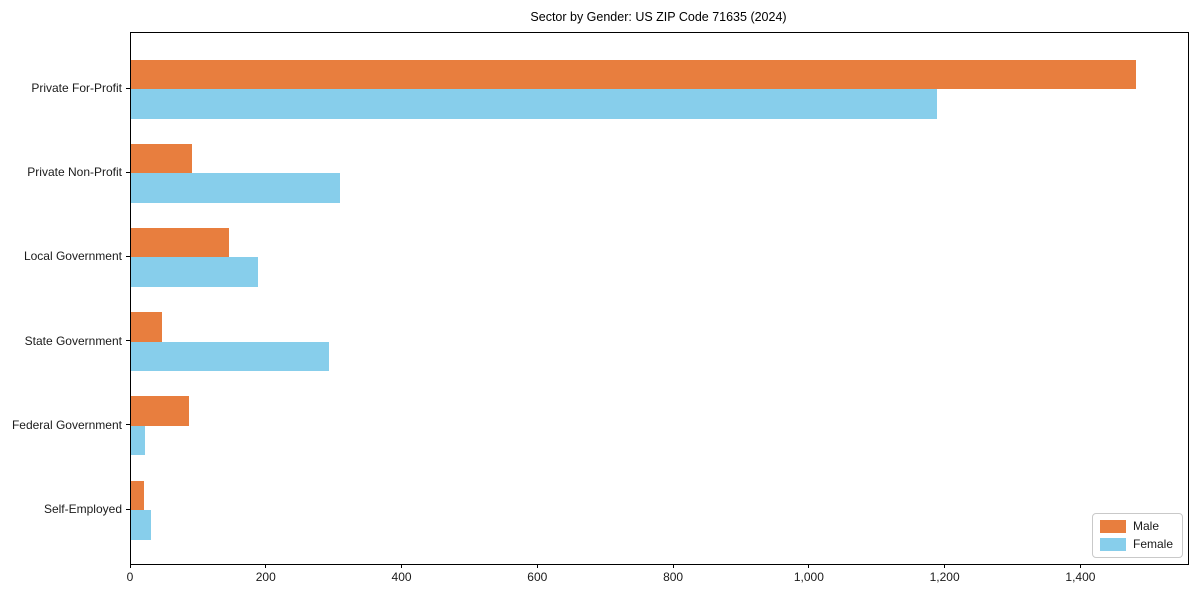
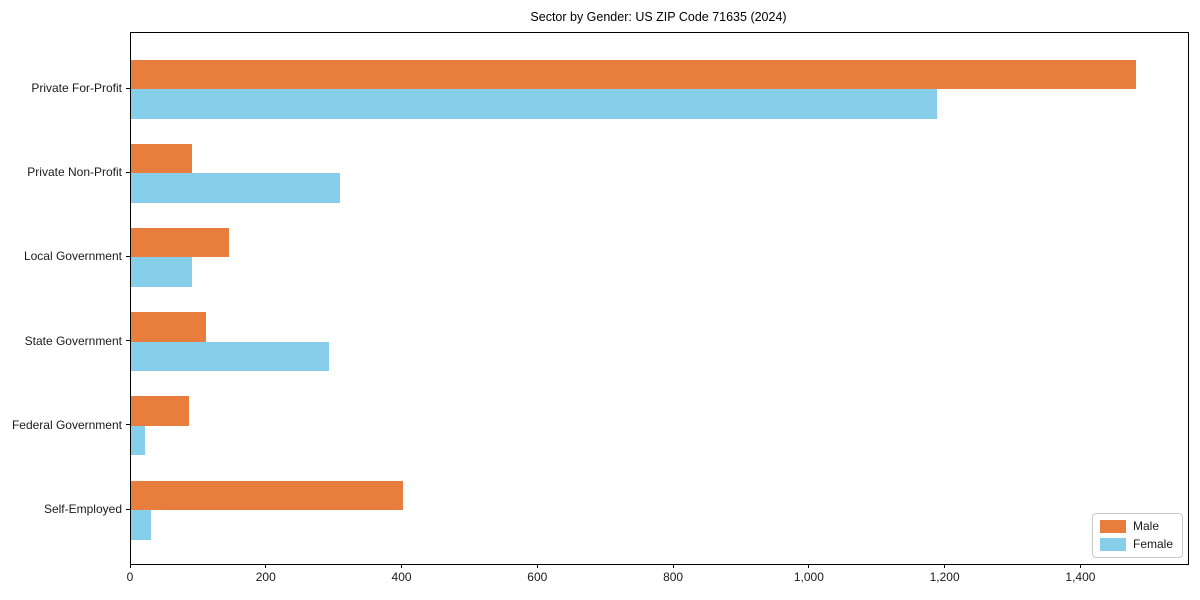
Female/Local Government: 190 -> 90
Male/State Government: 50 -> 110
Male/Self-Employed: 20 -> 400
